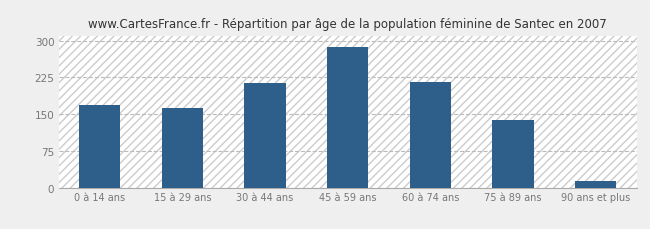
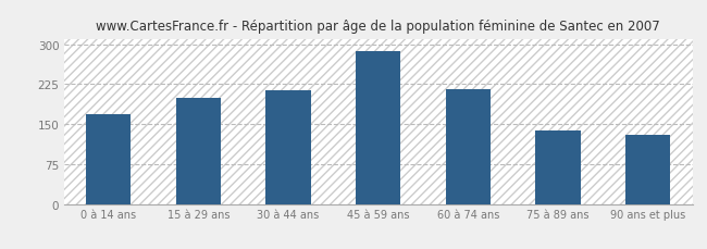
15 à 29 ans: 163 -> 200
90 ans et plus: 13 -> 130
